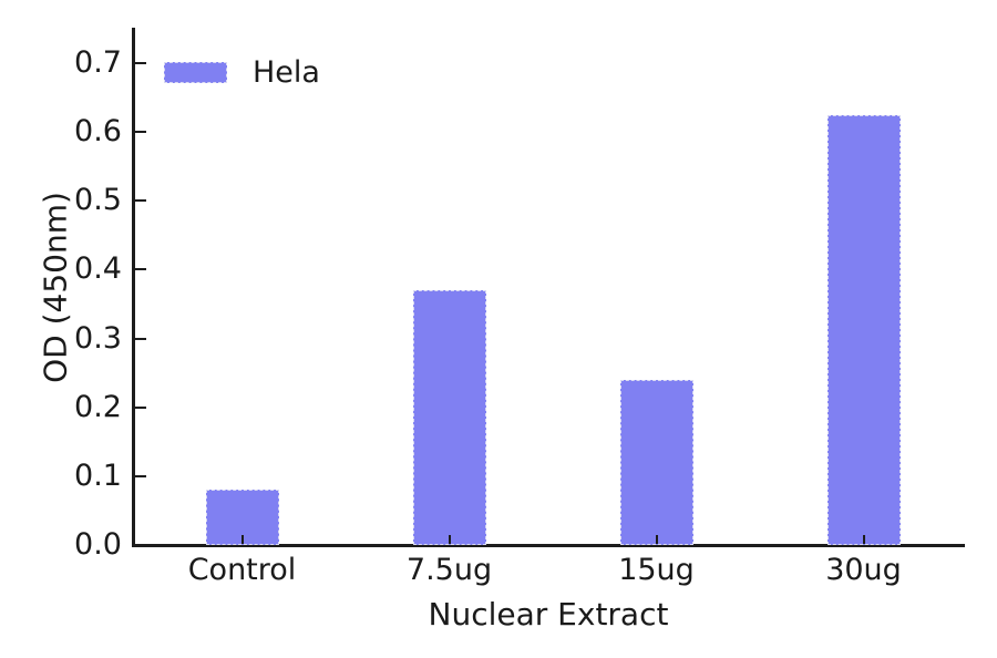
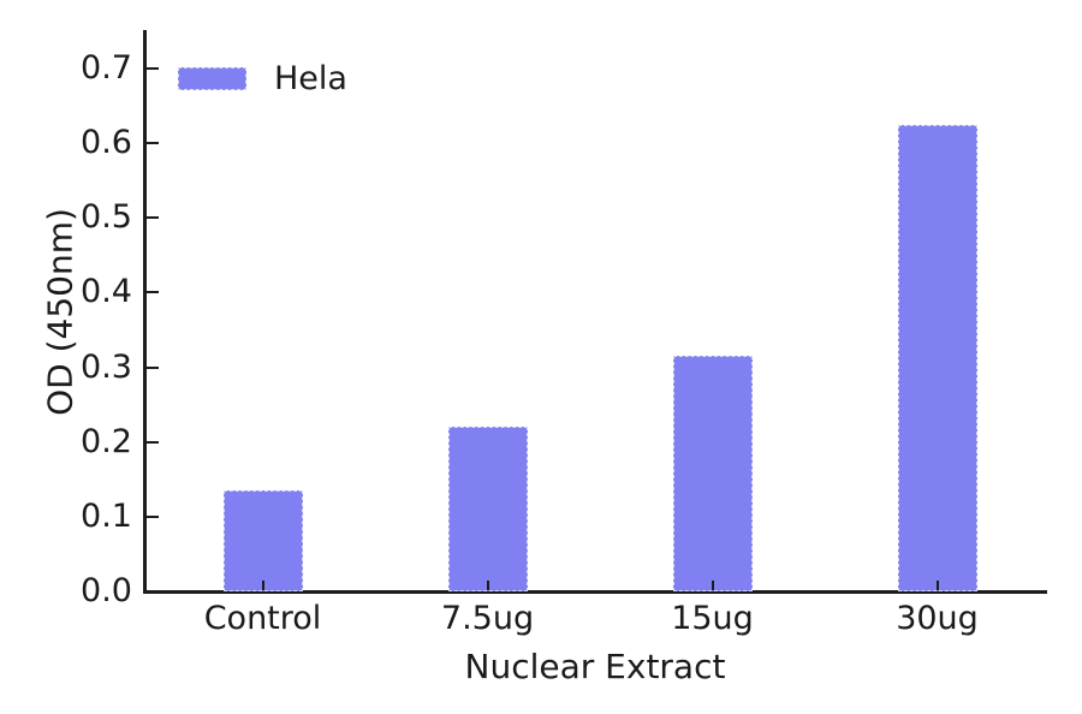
Control: 0.08 -> 0.14
7.5ug: 0.37 -> 0.22
15ug: 0.24 -> 0.32
